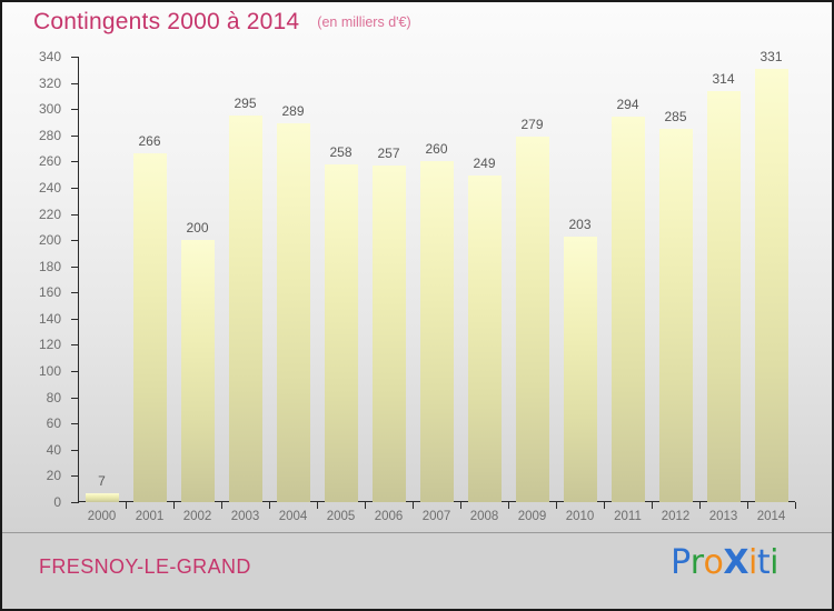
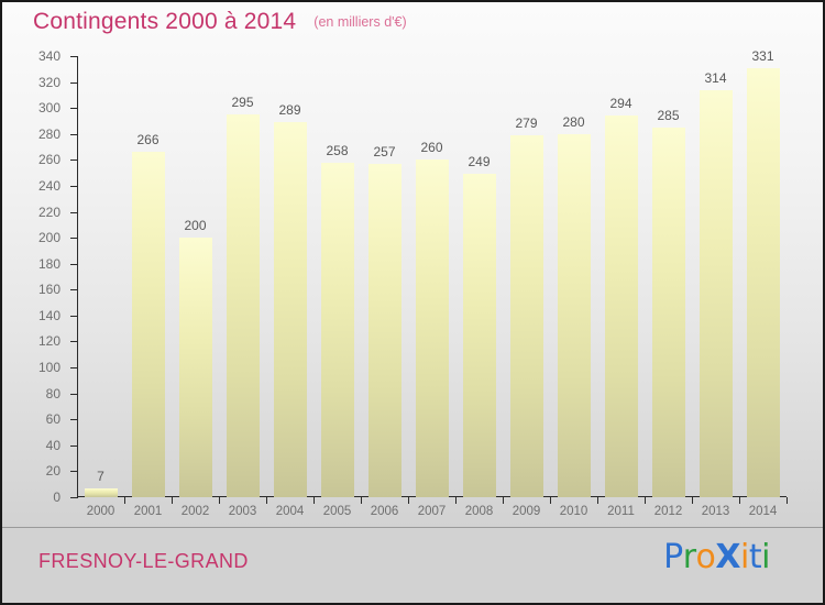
2010: 203 -> 280
